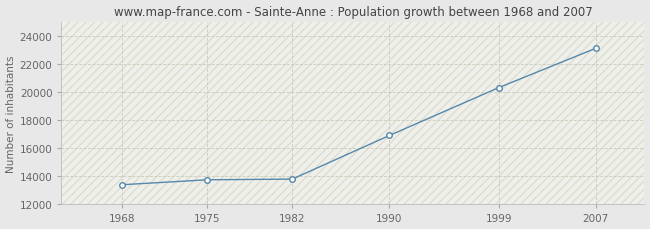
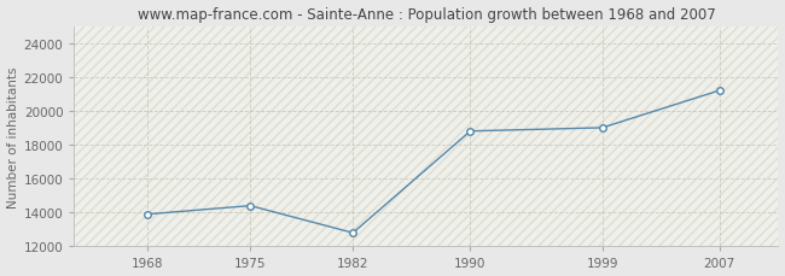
1968: 13400 -> 13900
1975: 13800 -> 14400
1982: 13800 -> 12800
1990: 16900 -> 18800
1999: 20300 -> 19000
2007: 23100 -> 21200
